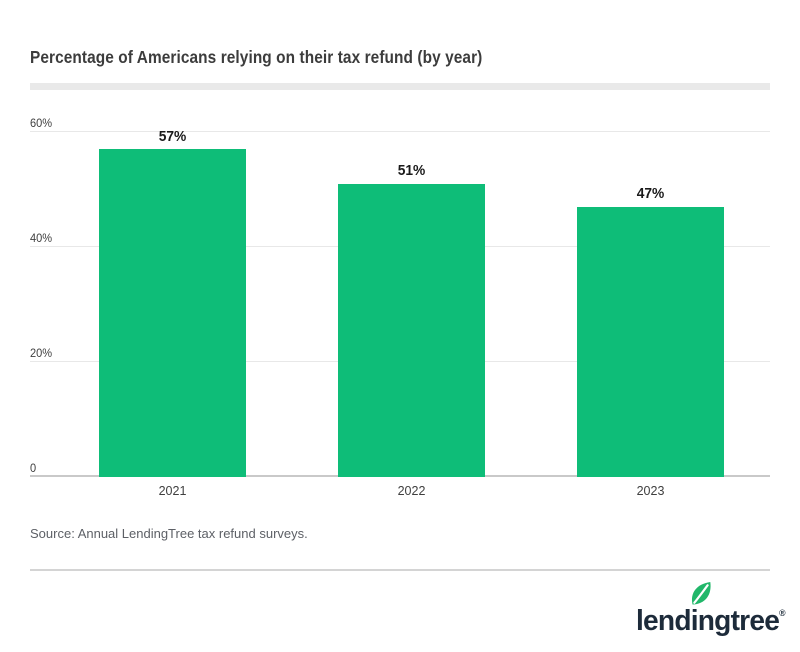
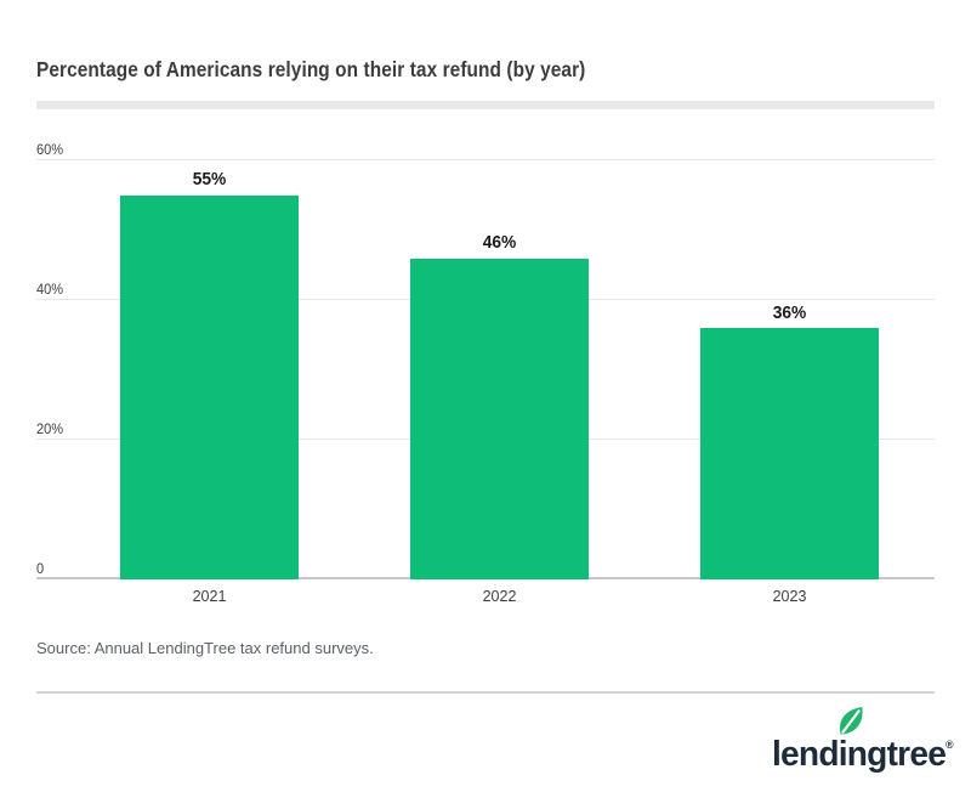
2021: 57% -> 55%
2022: 51% -> 46%
2023: 47% -> 36%
